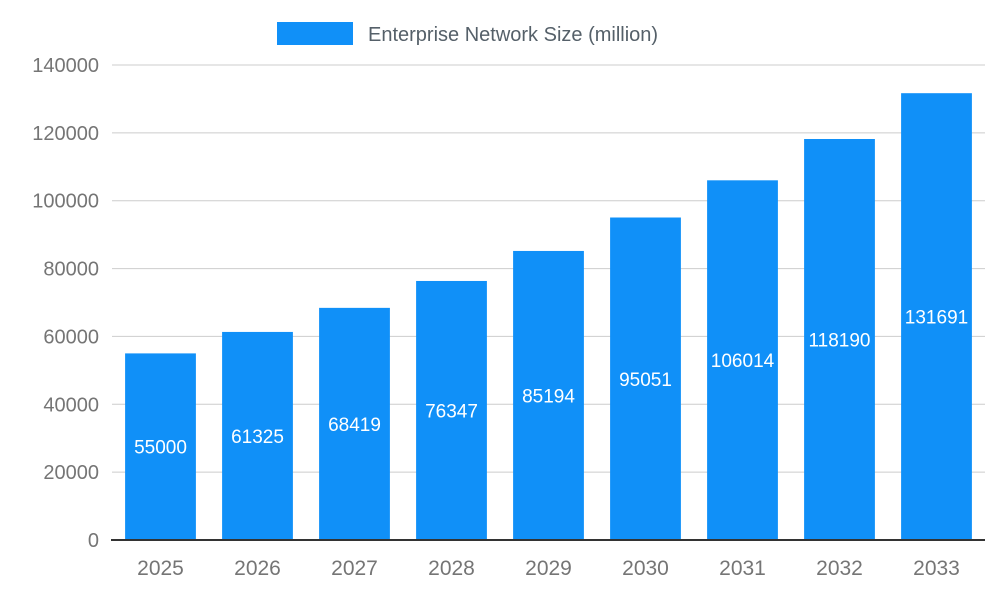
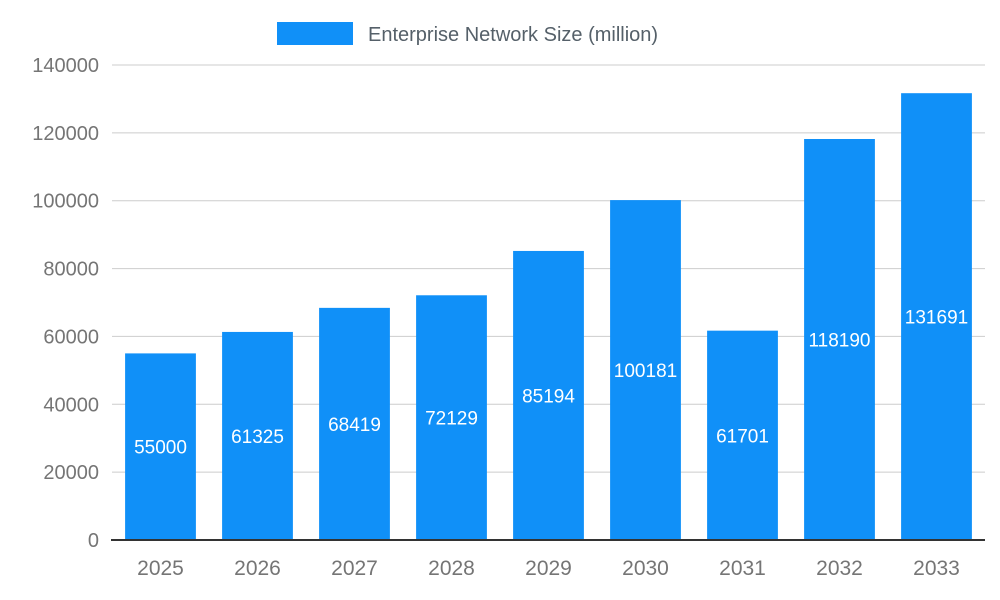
2028: 76347 -> 72129
2030: 95051 -> 100181
2031: 106014 -> 61701
